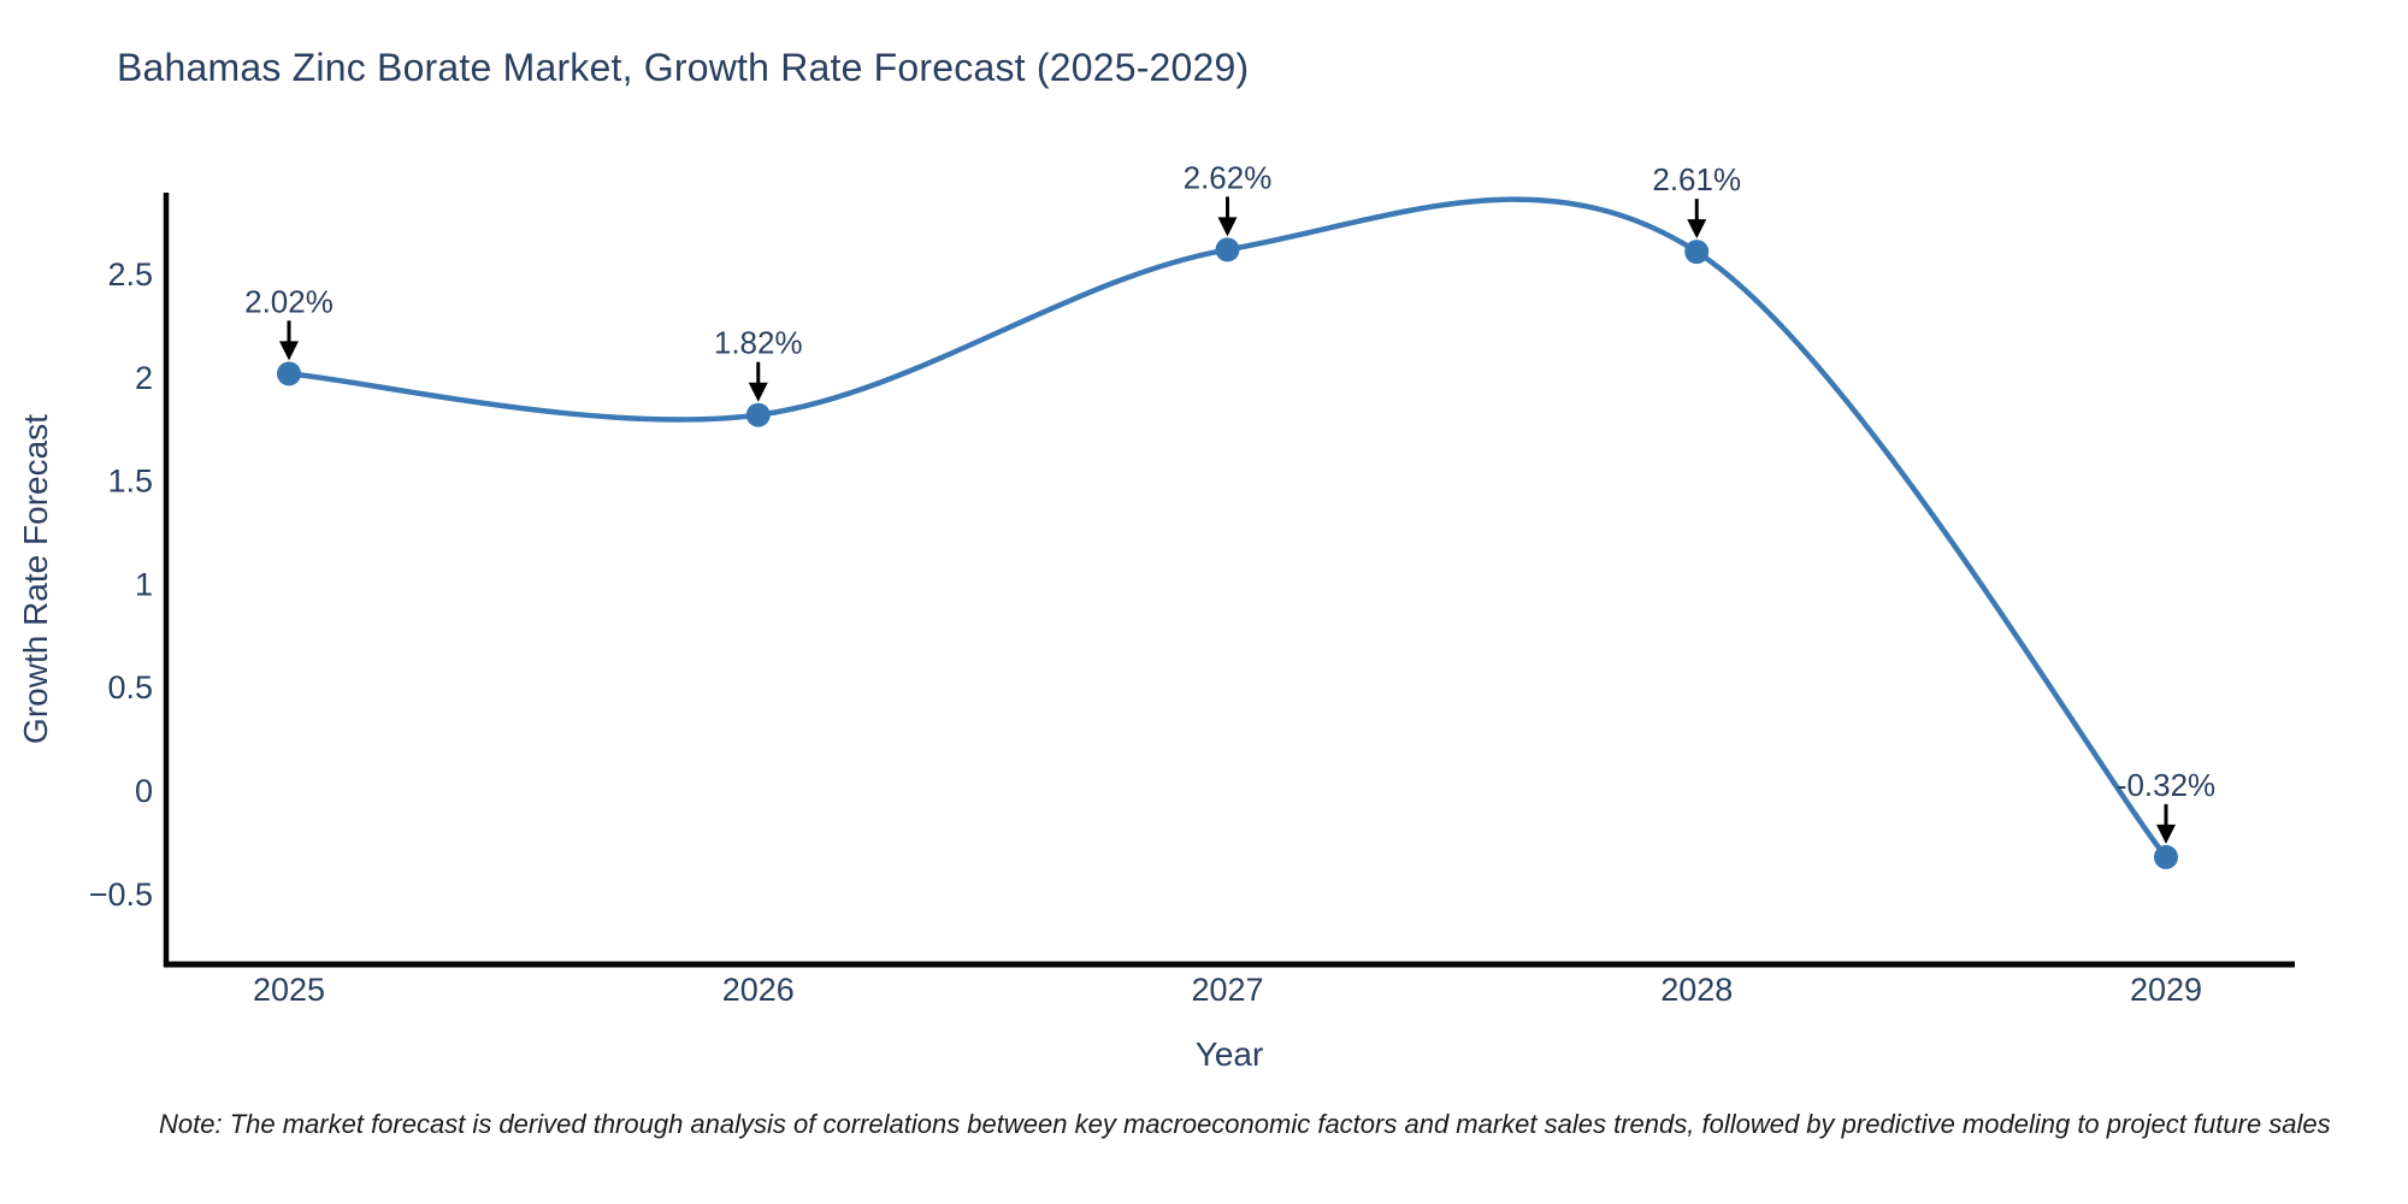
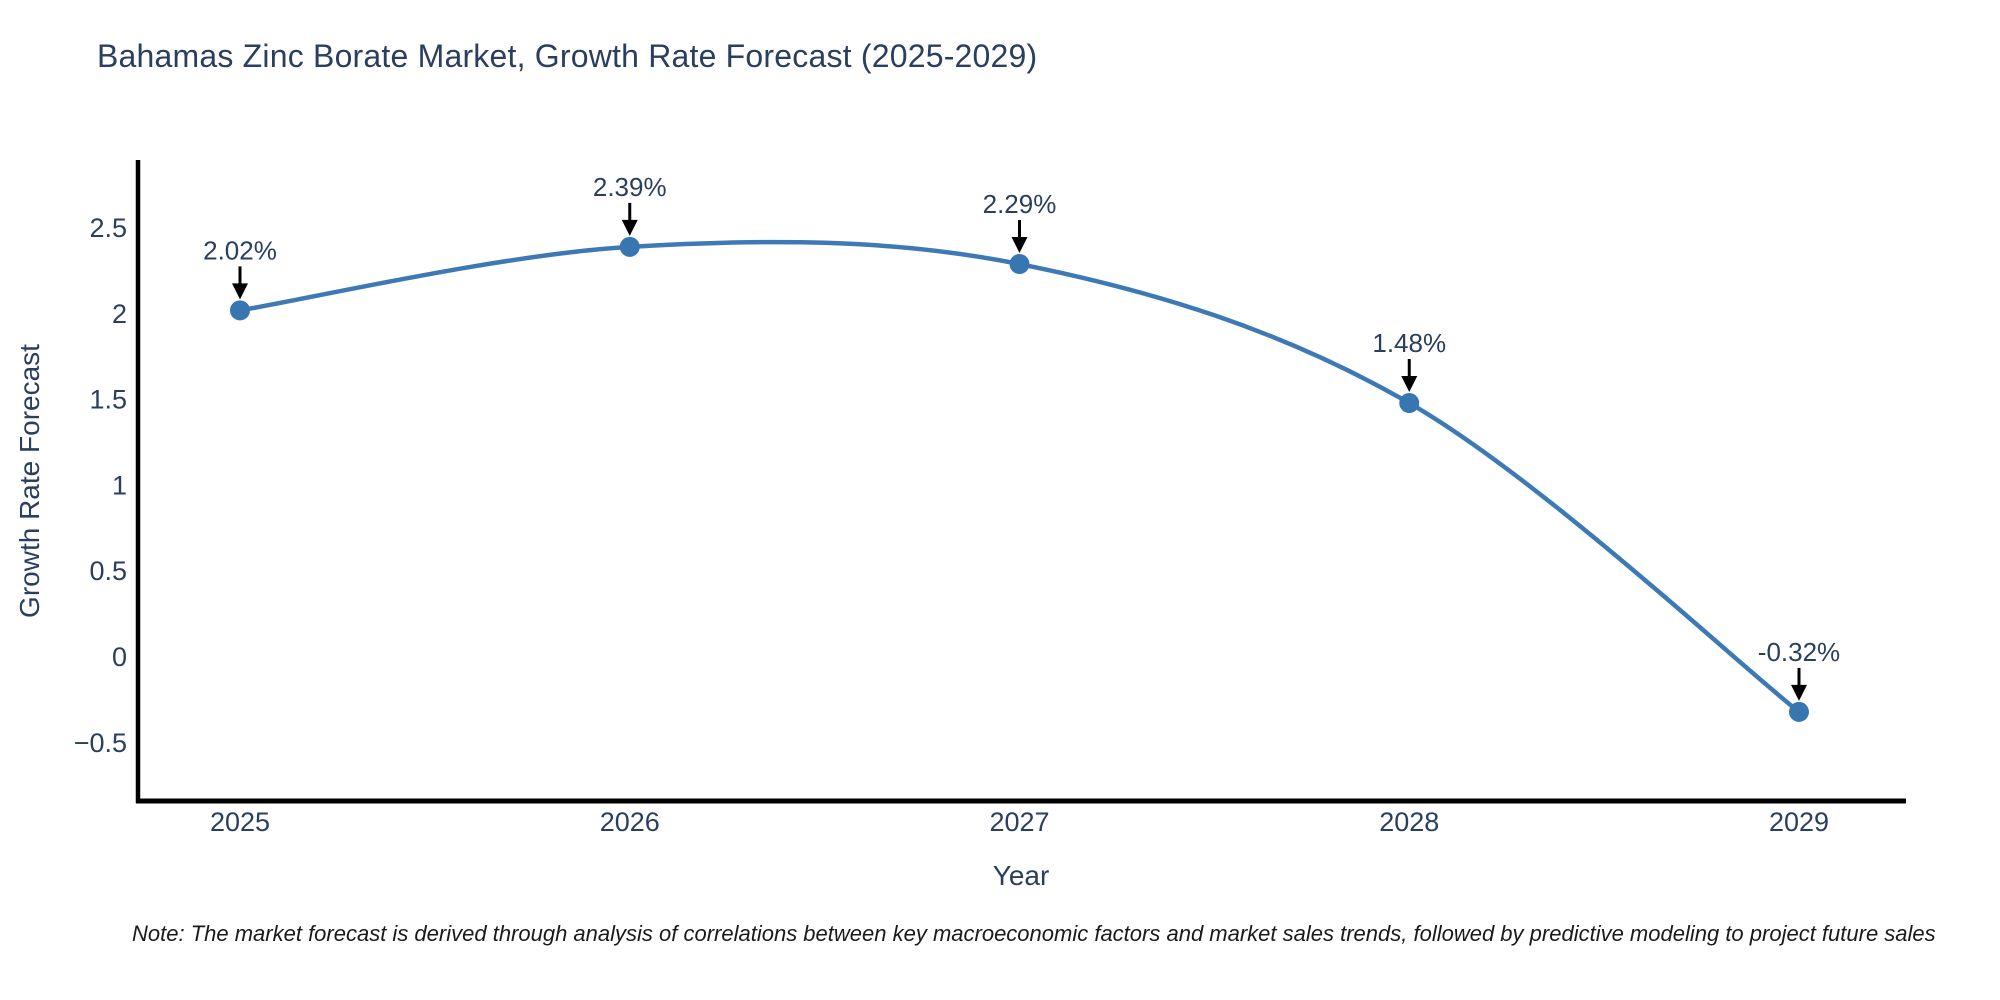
2026: 1.82% -> 2.39%
2027: 2.62% -> 2.29%
2028: 2.61% -> 1.48%
